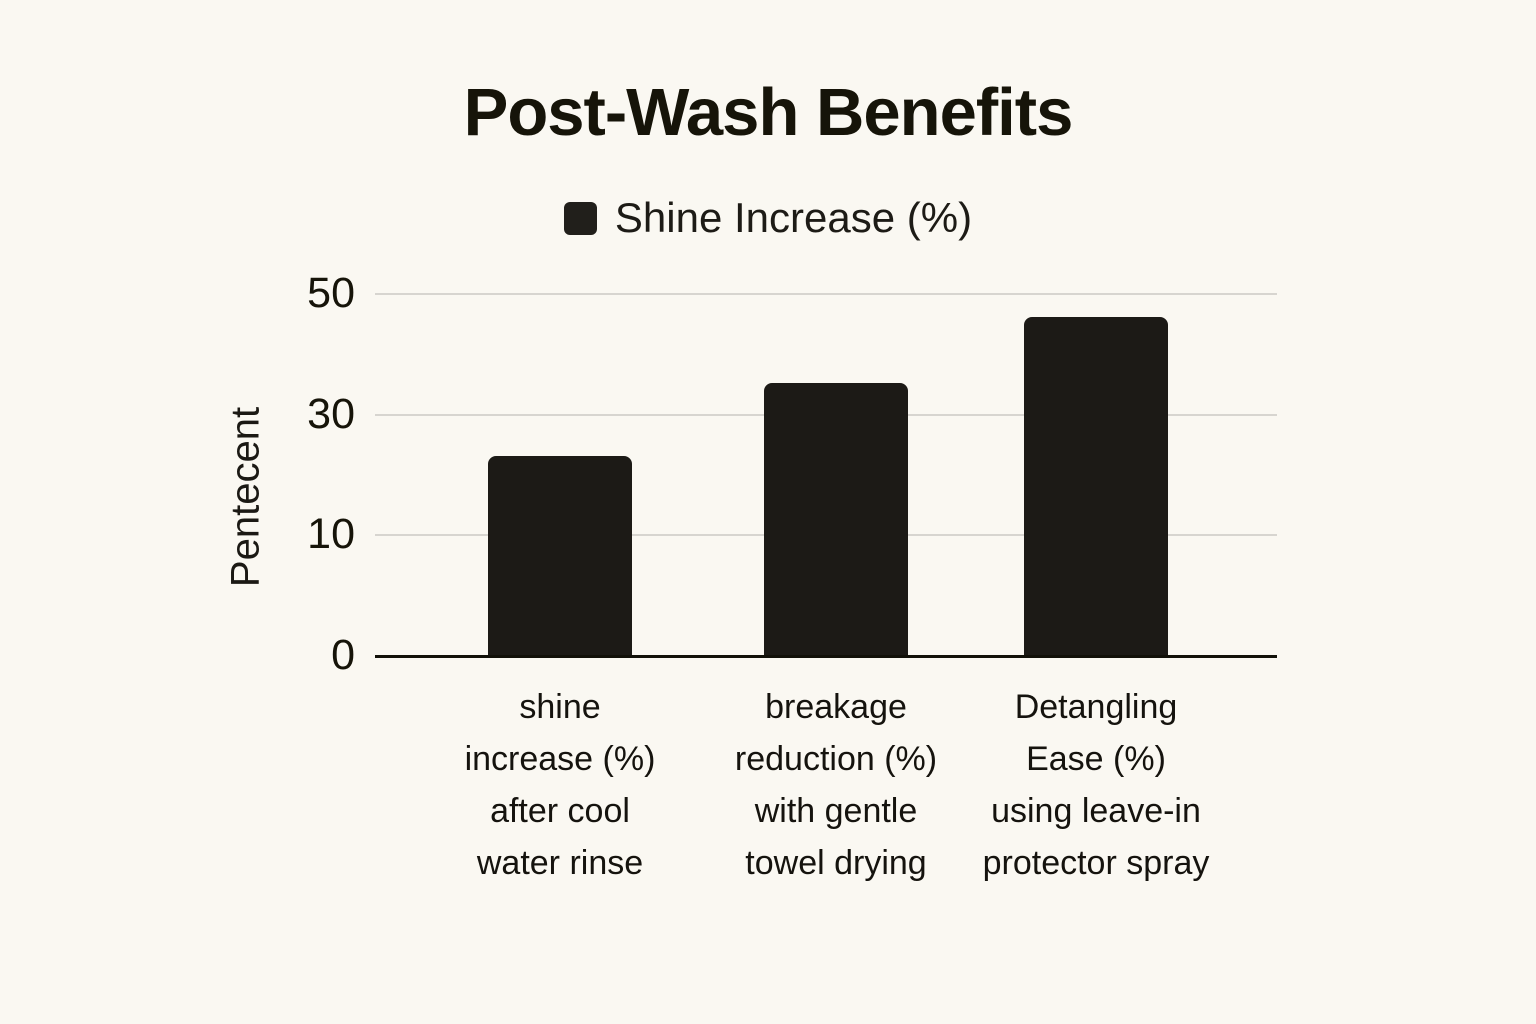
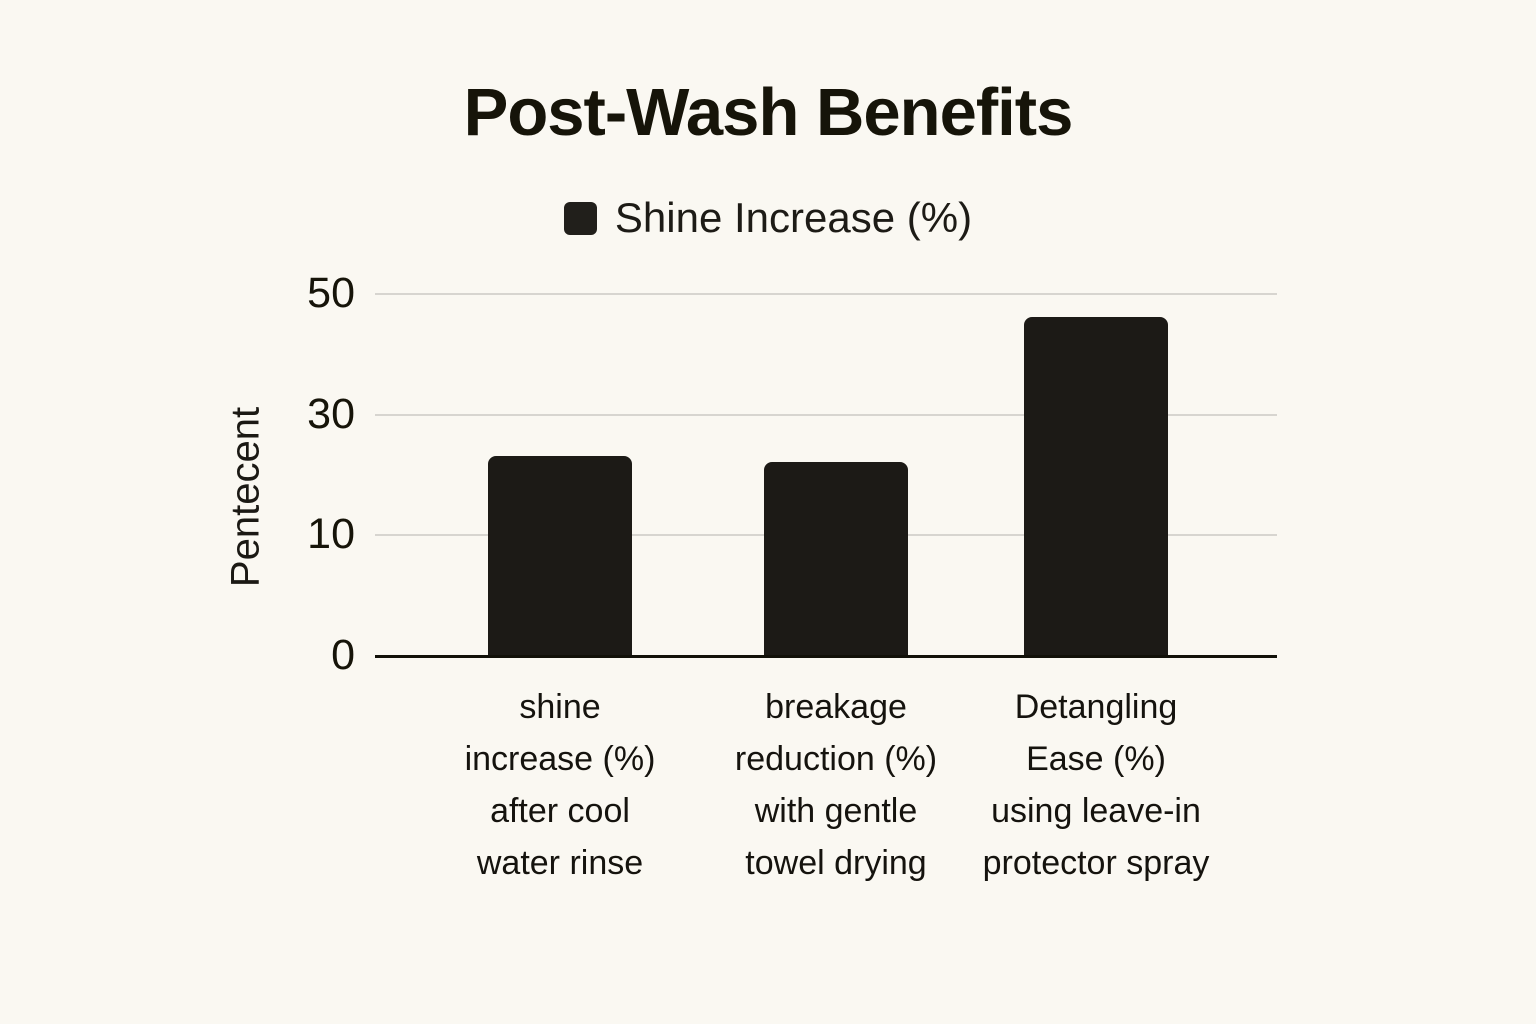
breakage reduction (%) with gentle towel drying: 35 -> 22
